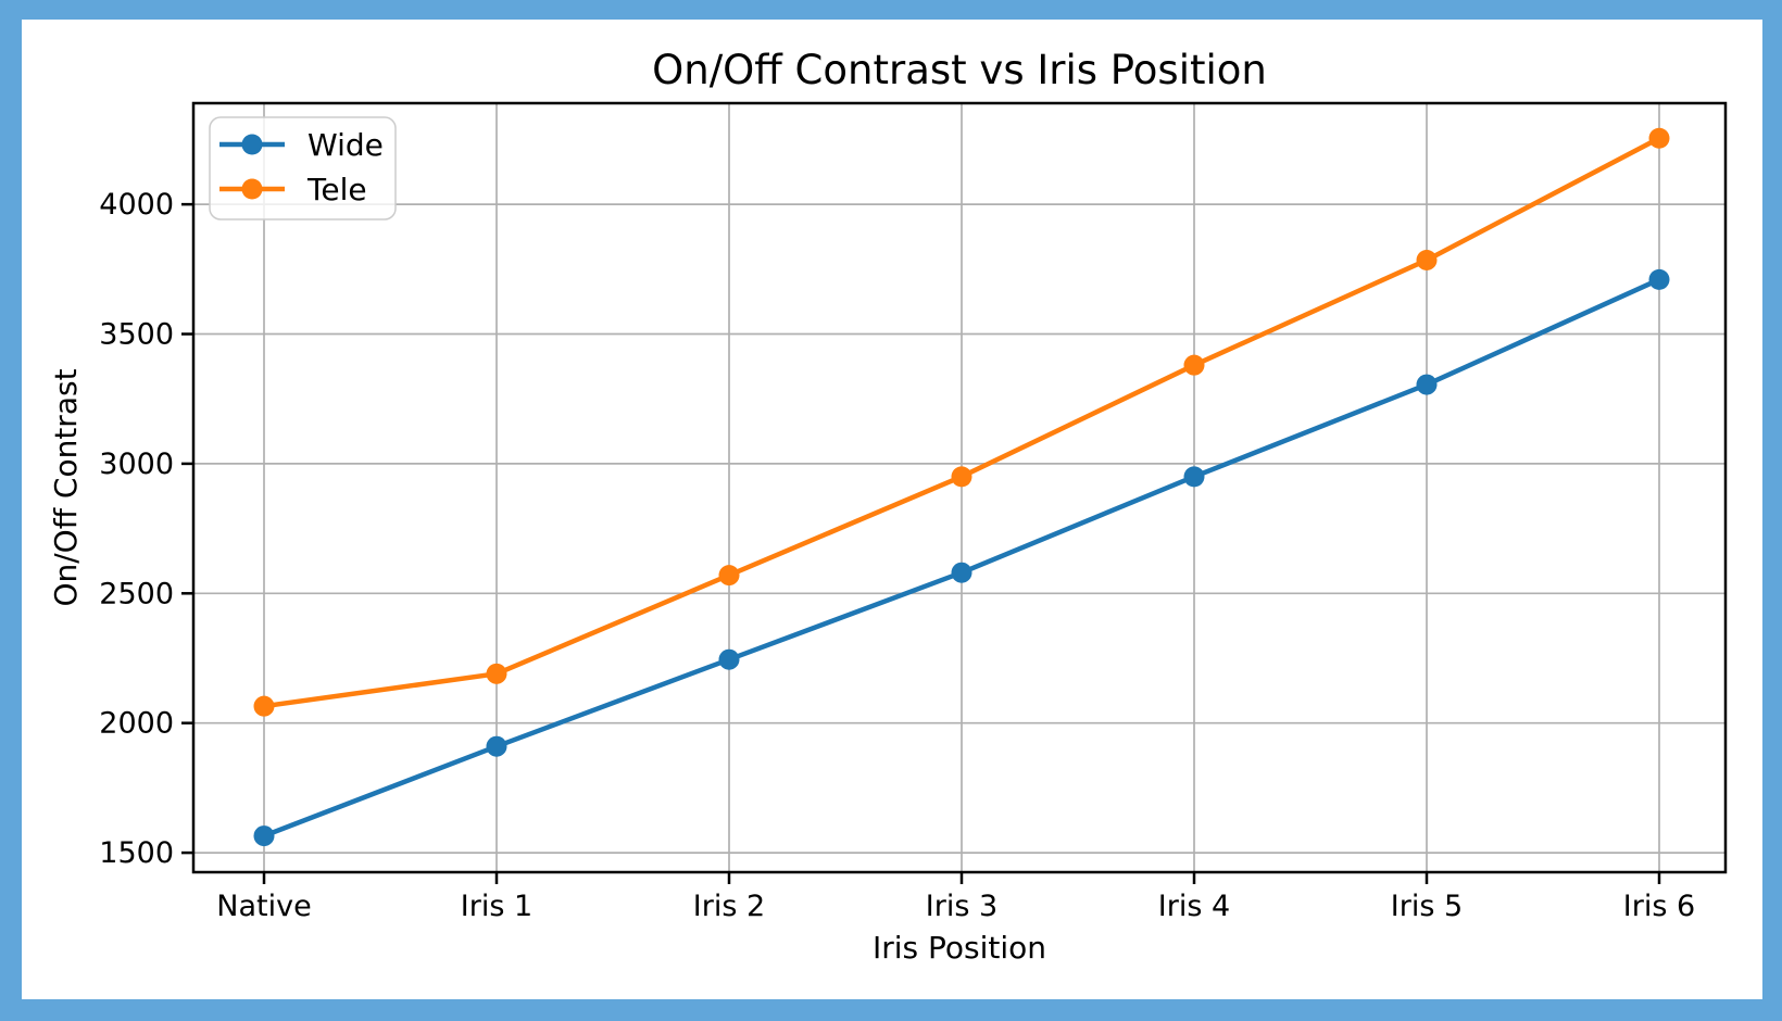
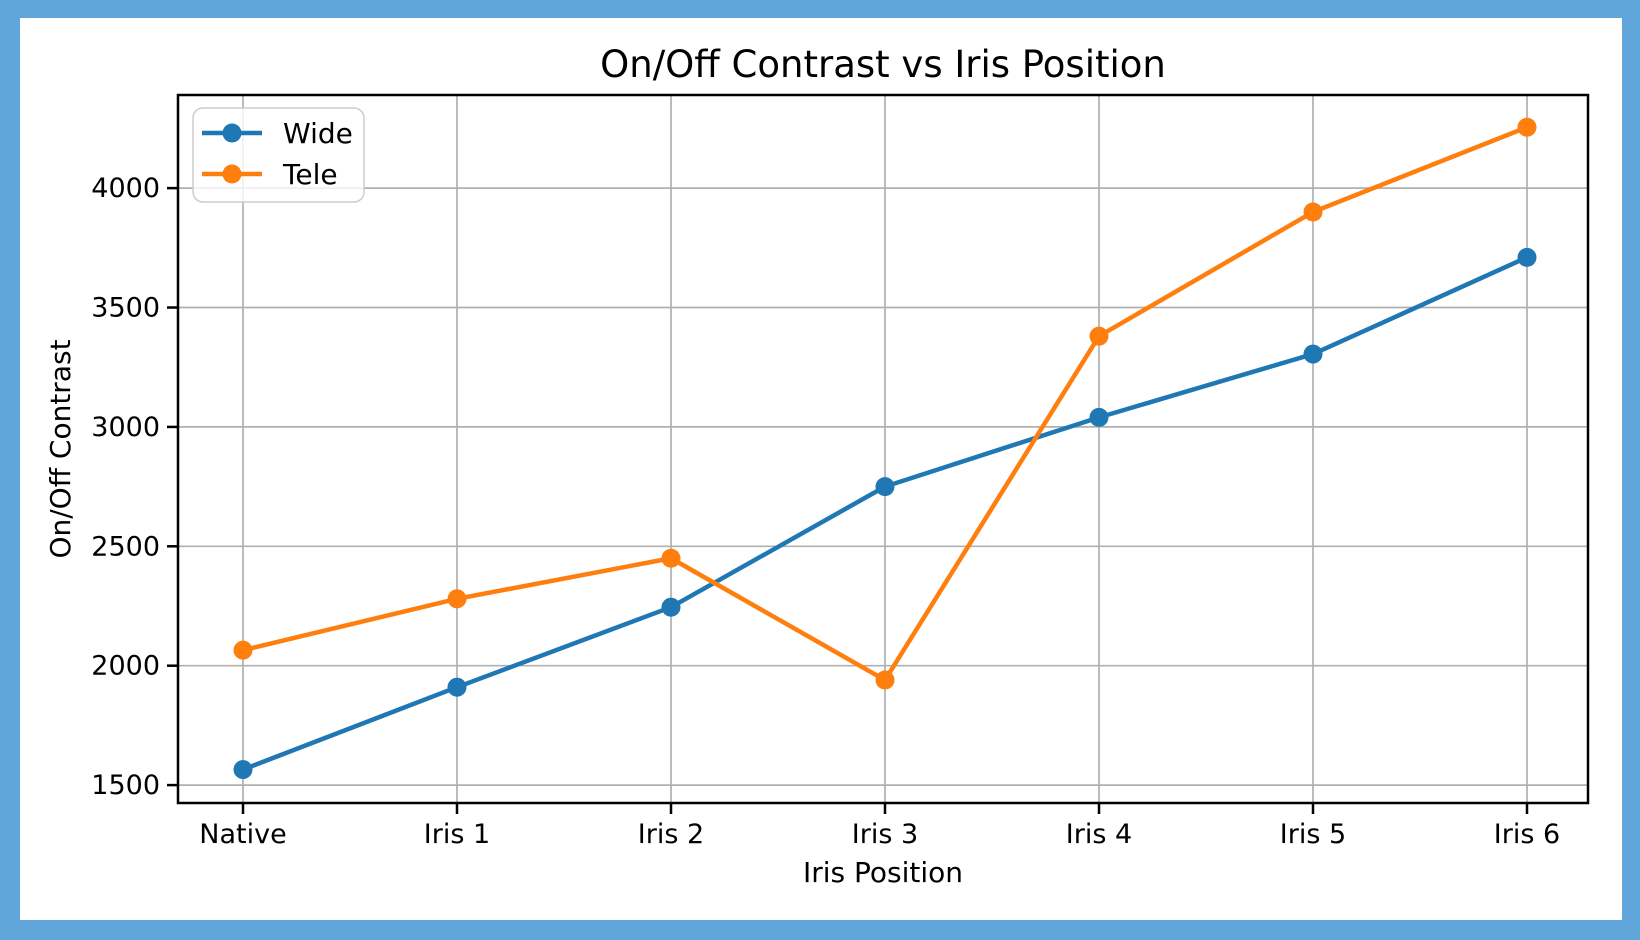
Tele/Iris 1: 2190 -> 2280
Tele/Iris 2: 2570 -> 2450
Wide/Iris 3: 2580 -> 2750
Tele/Iris 3: 2950 -> 1940
Wide/Iris 4: 2950 -> 3040
Tele/Iris 5: 3780 -> 3900
